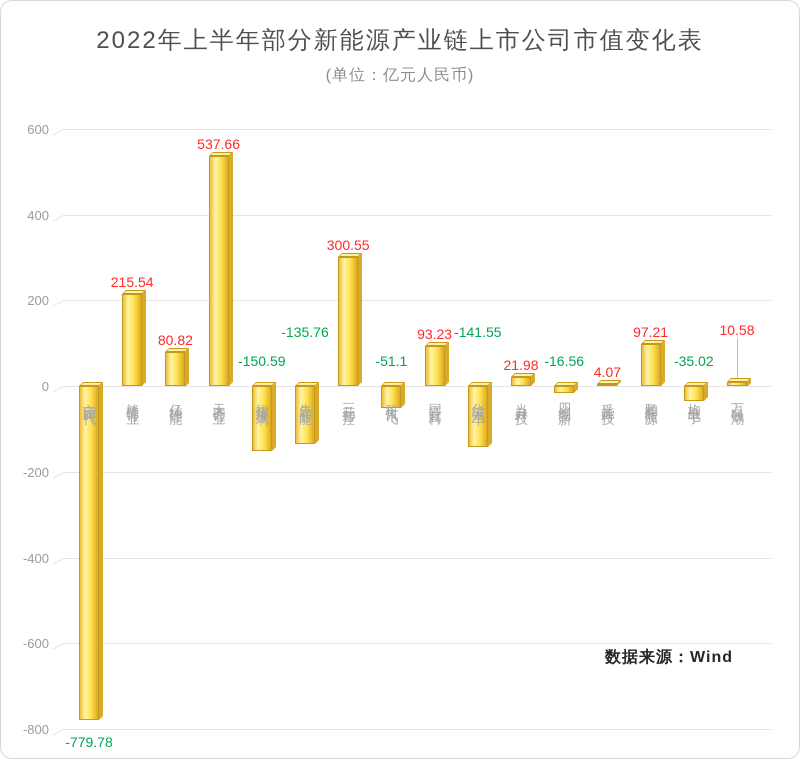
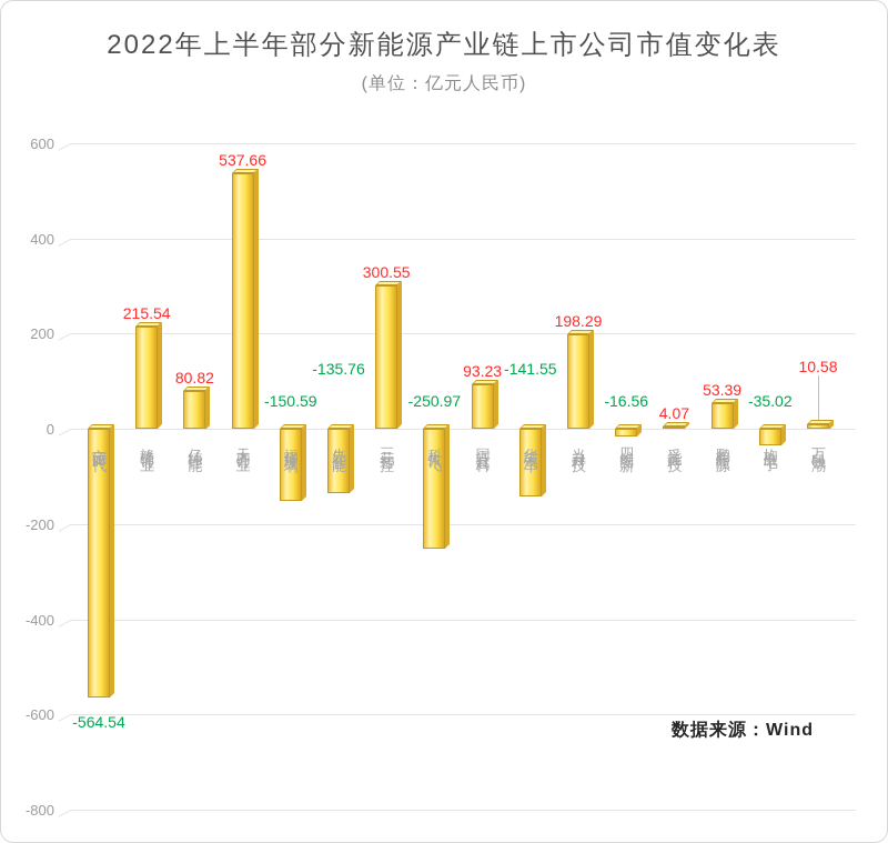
宁德时代: -779.78 -> -564.54
科大讯飞: -51.1 -> -250.97
当升科技: 21.98 -> 198.29
鹏辉能源: 97.21 -> 53.39
